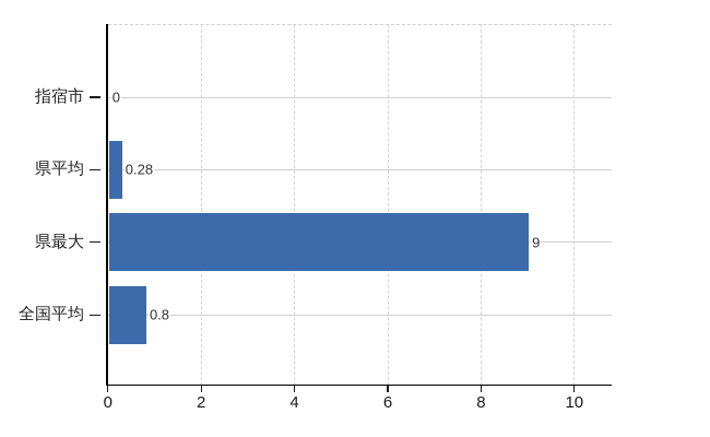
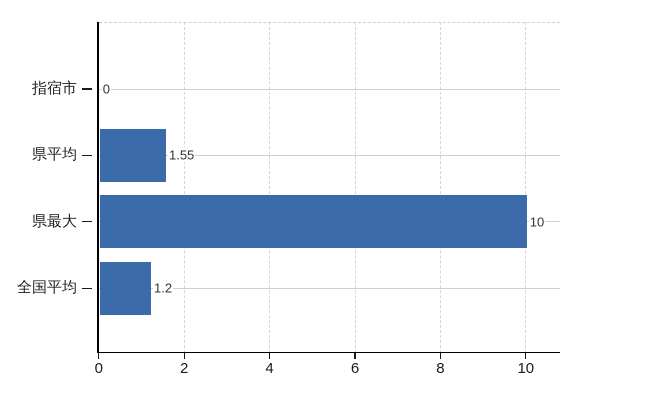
県平均: 0.28 -> 1.55
県最大: 9 -> 10
全国平均: 0.8 -> 1.2
